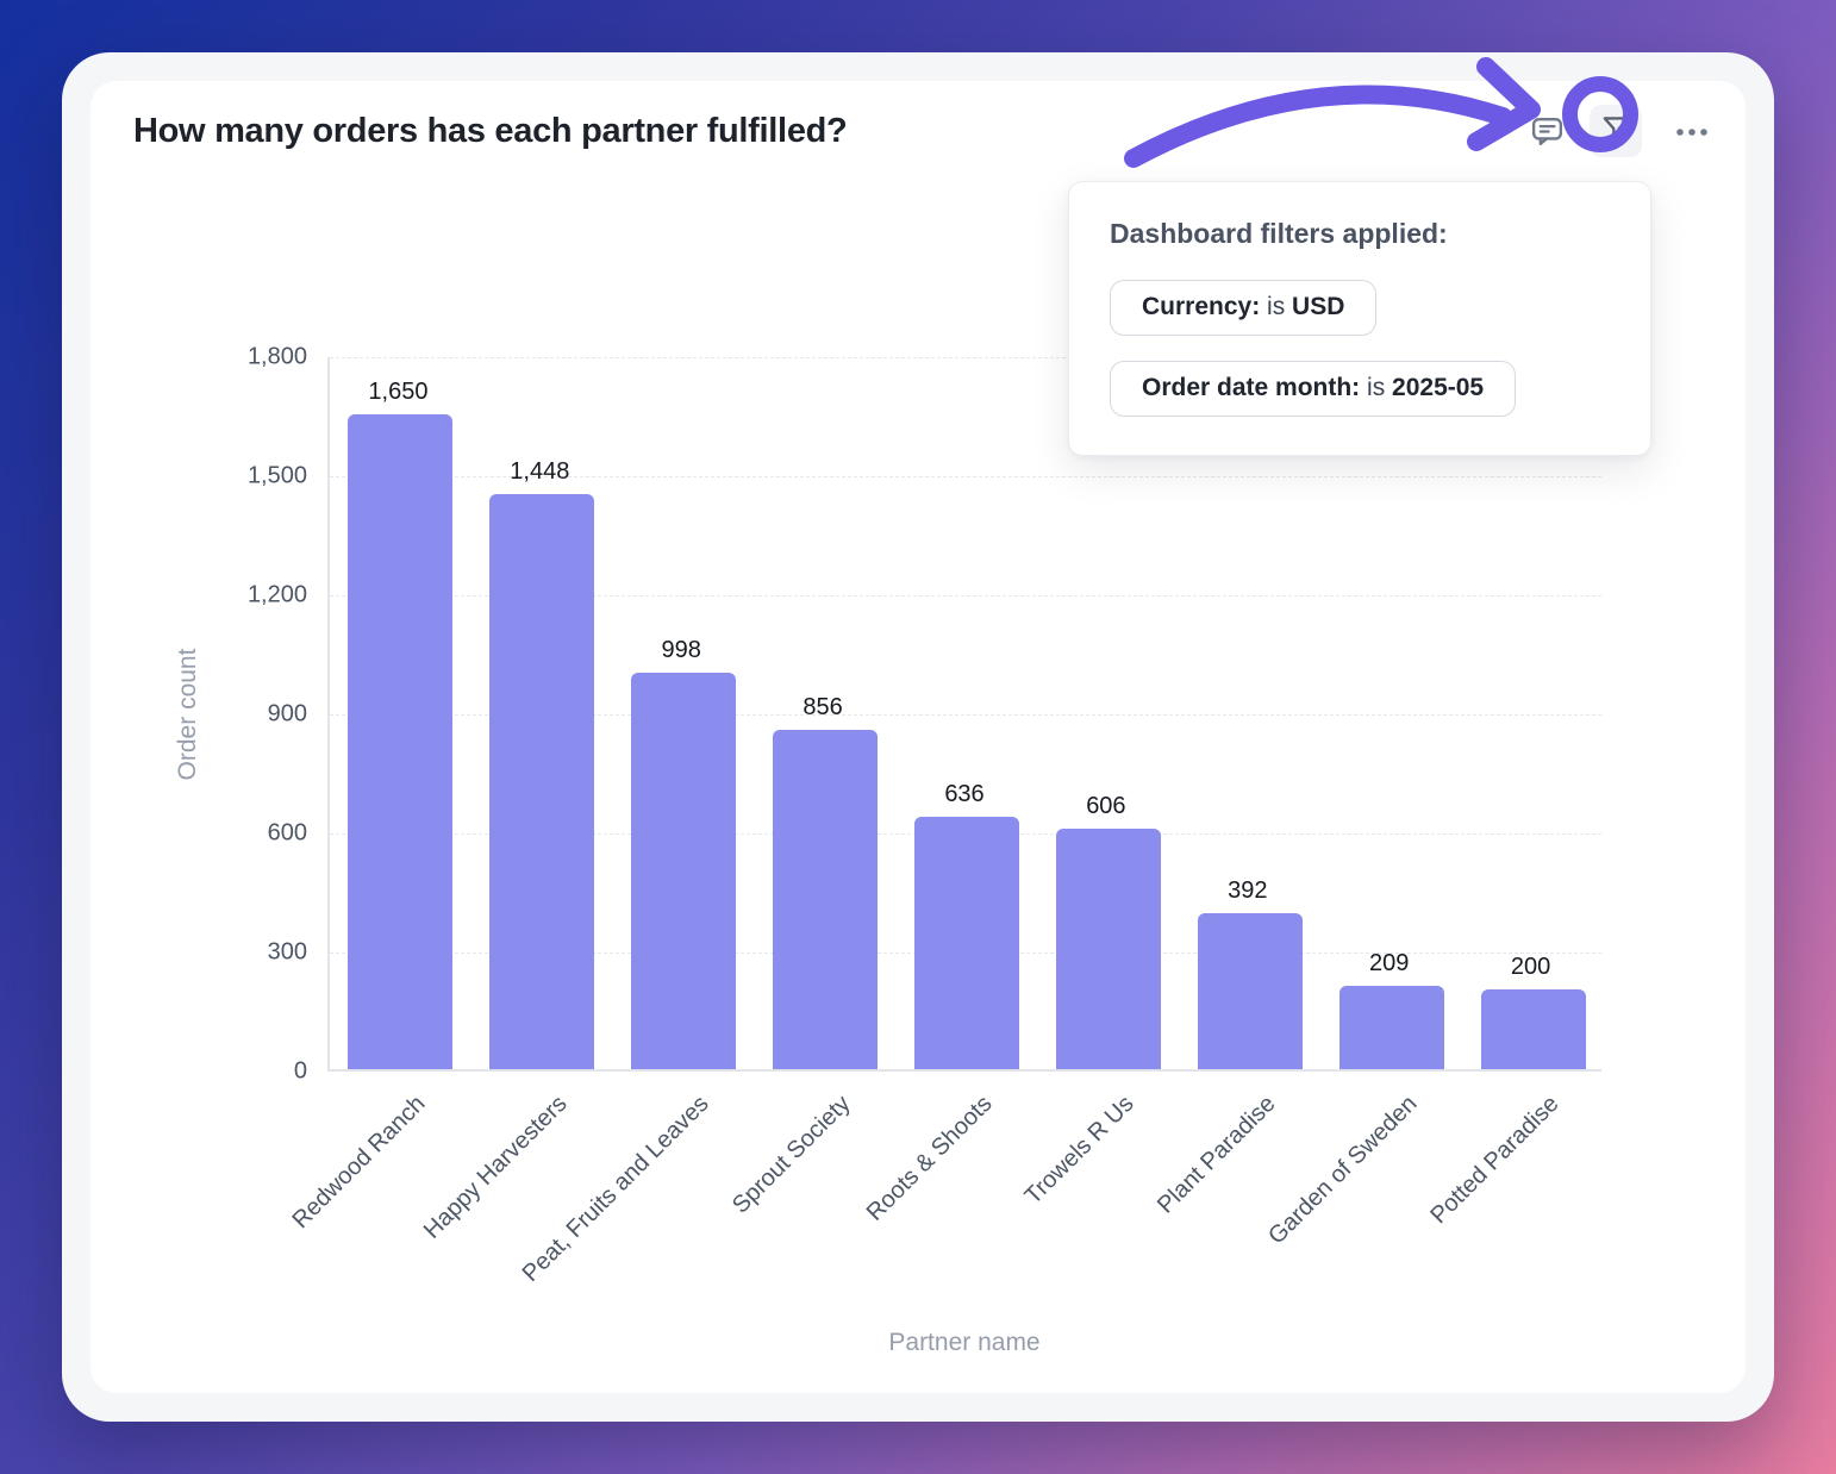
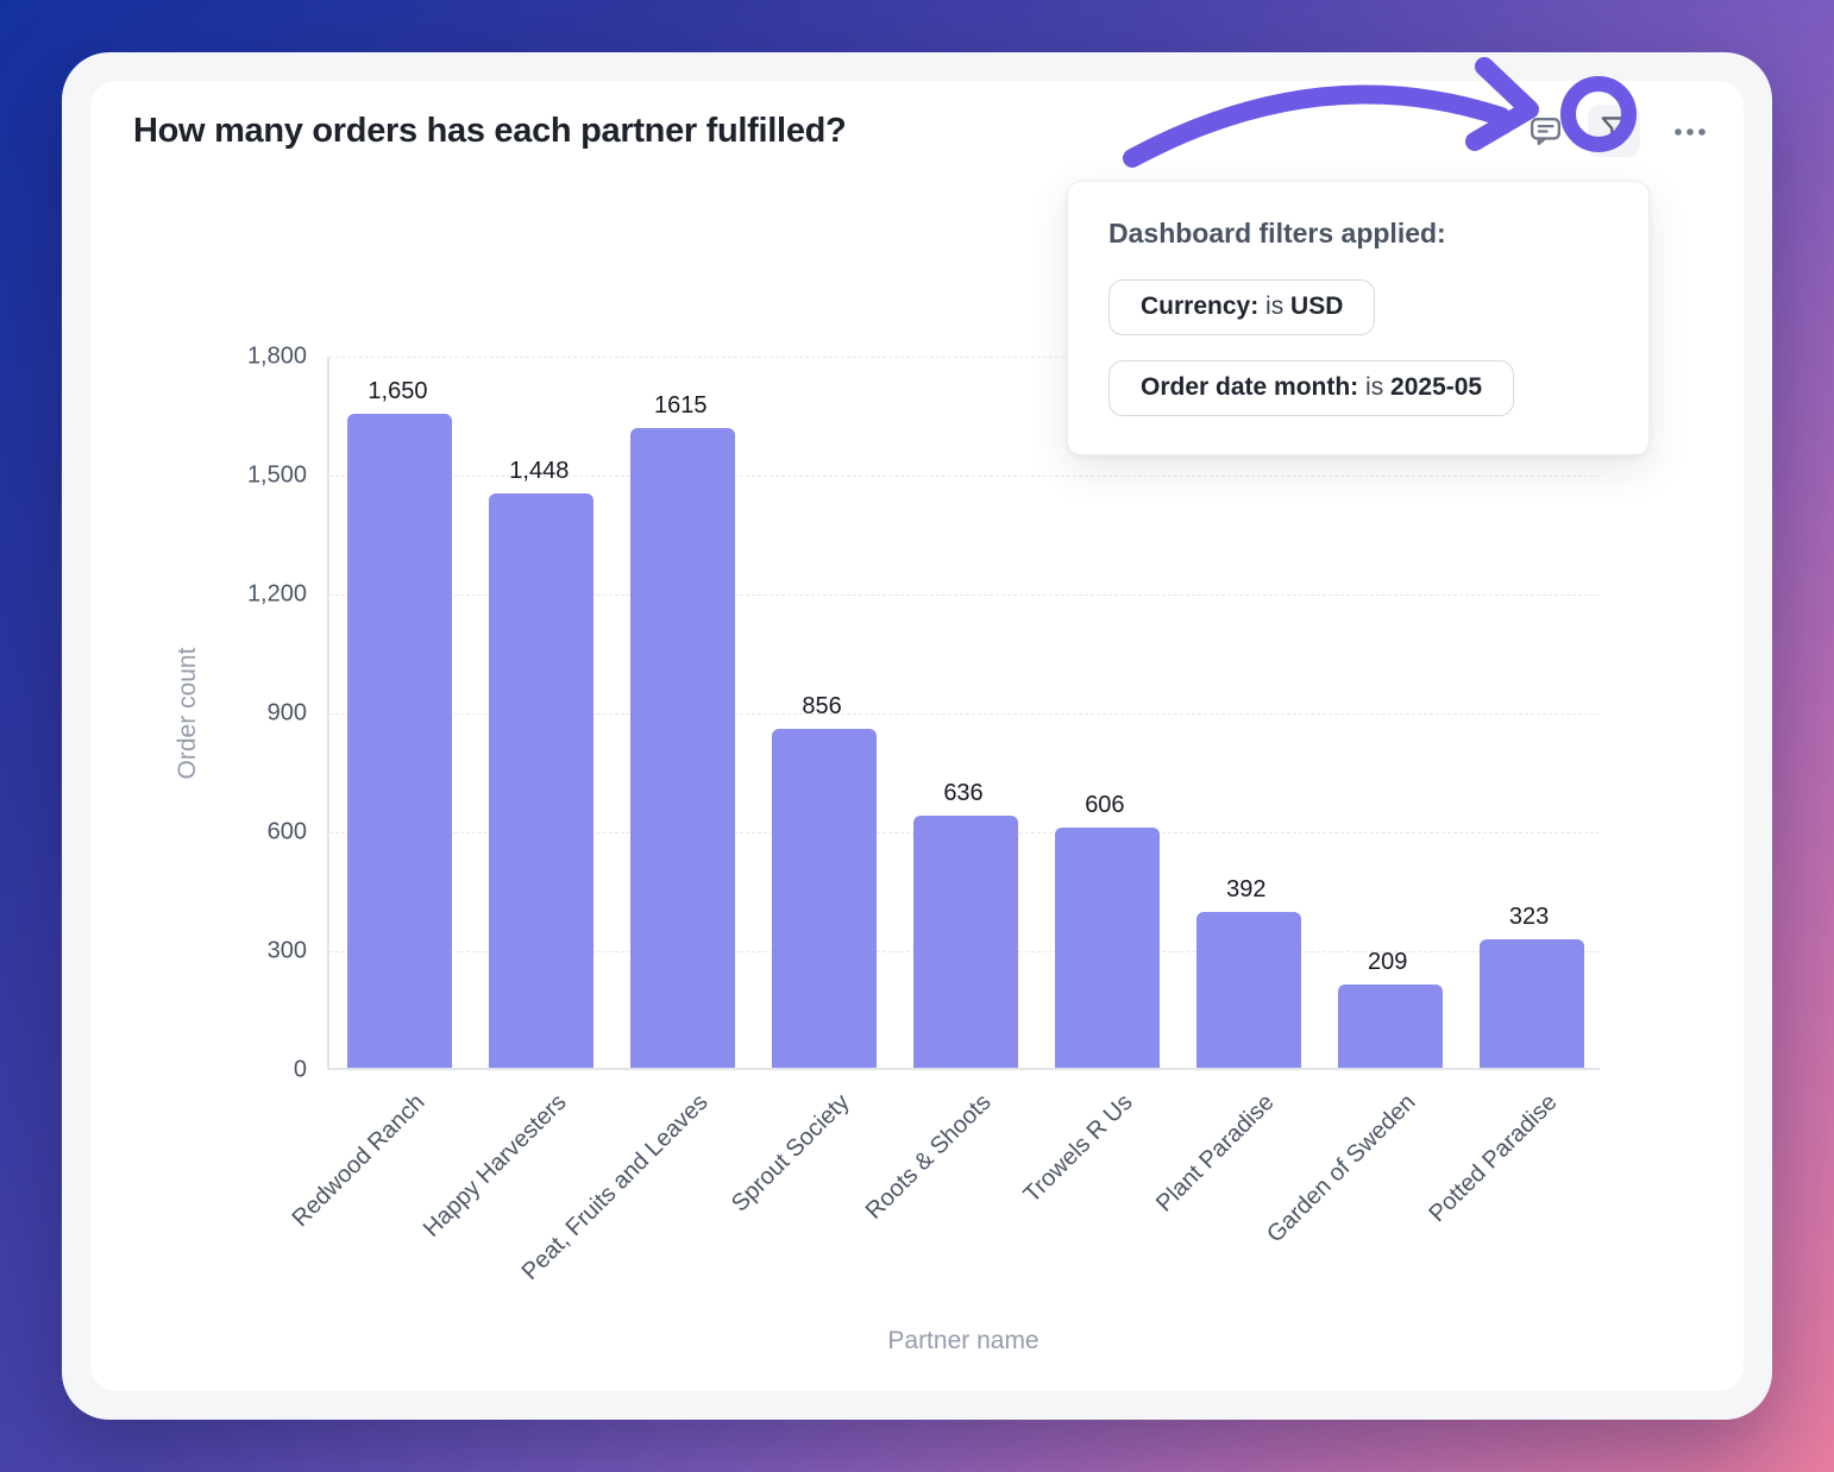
Peat, Fruits and Leaves: 998 -> 1615
Potted Paradise: 200 -> 323
